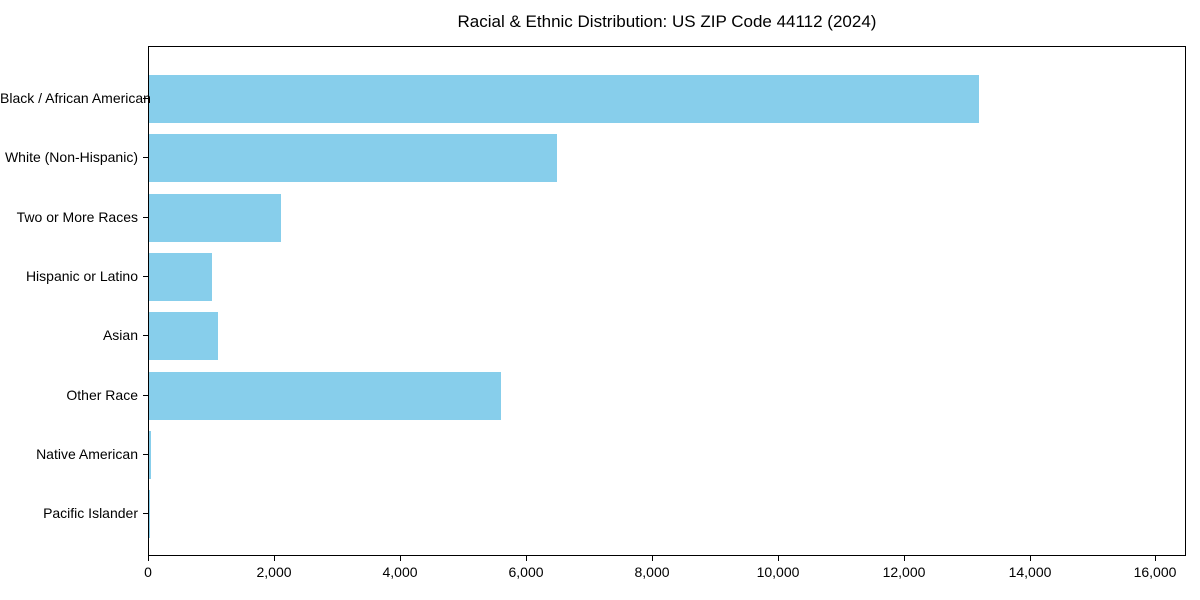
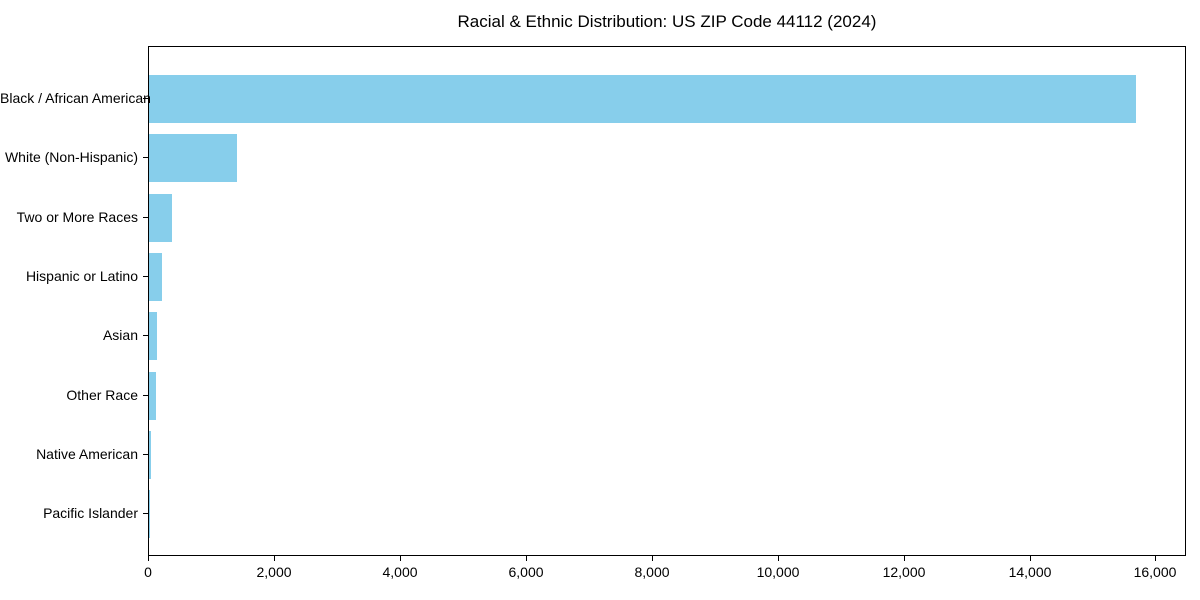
Black / African American: 13200 -> 15700
White (Non-Hispanic): 6500 -> 1400
Two or More Races: 2100 -> 400
Hispanic or Latino: 1000 -> 200
Asian: 1100 -> 100
Other Race: 5600 -> 100
